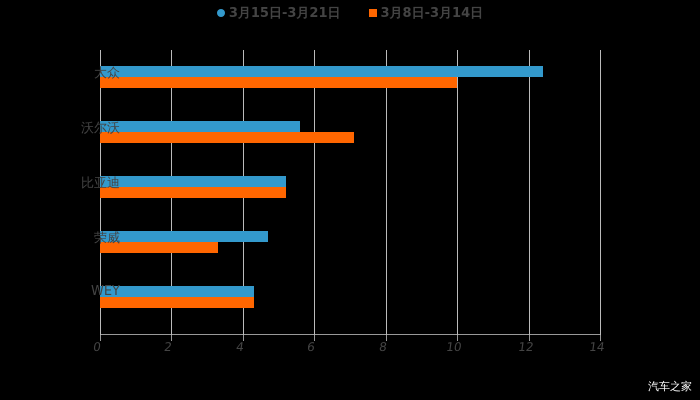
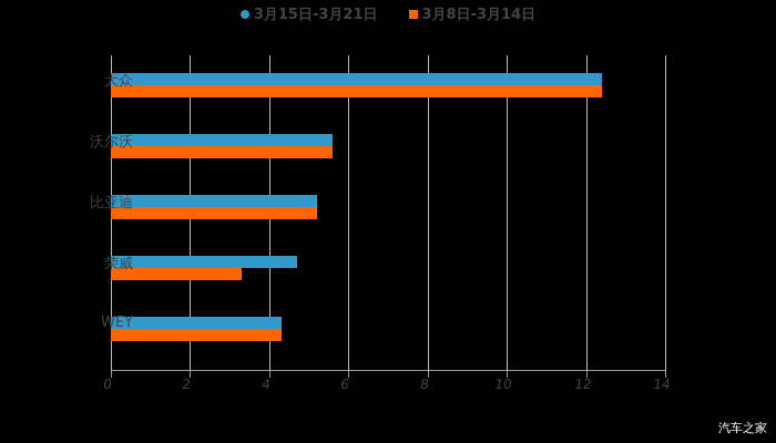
3月8日-3月14日/大众: 10.0 -> 12.4
3月8日-3月14日/沃尔沃: 7.1 -> 5.6
